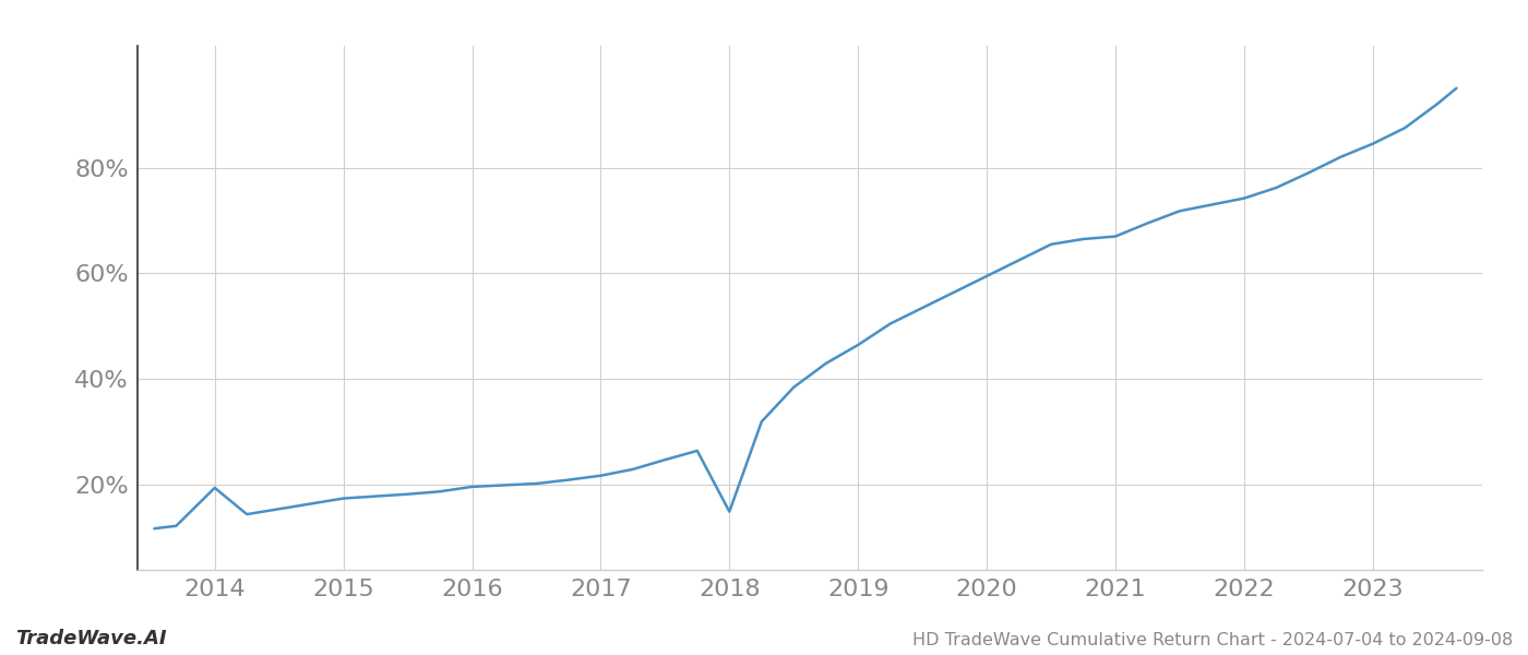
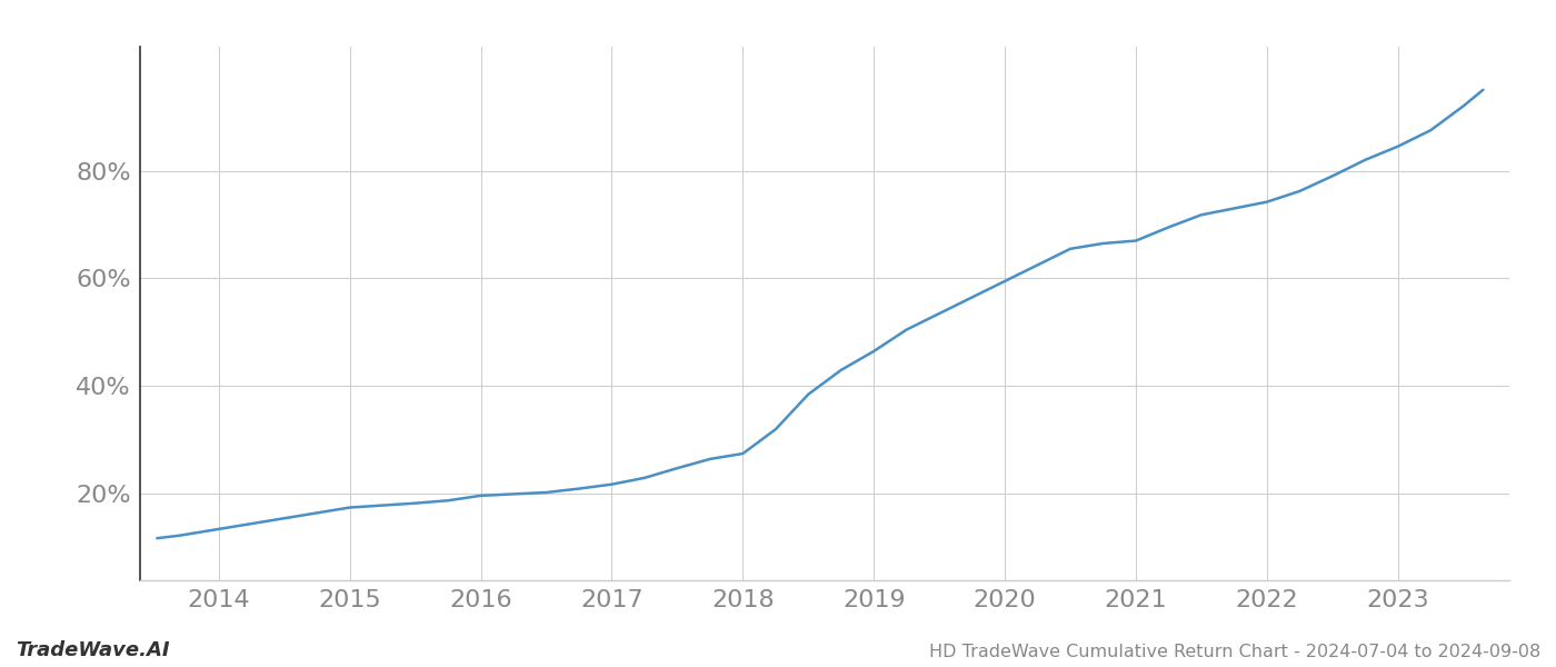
2014: 19.5% -> 13.5%
2018: 15.0% -> 27.5%
